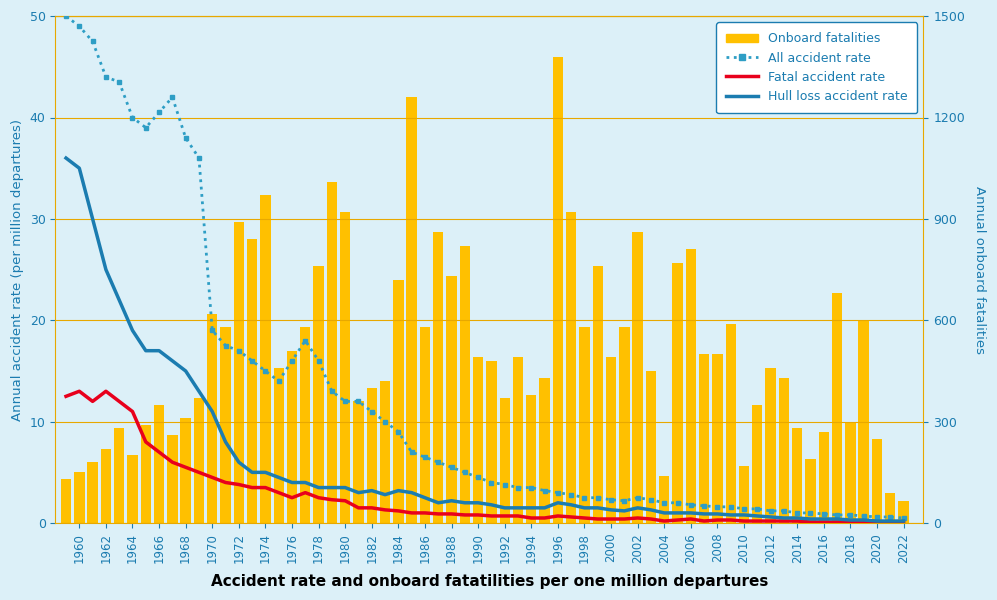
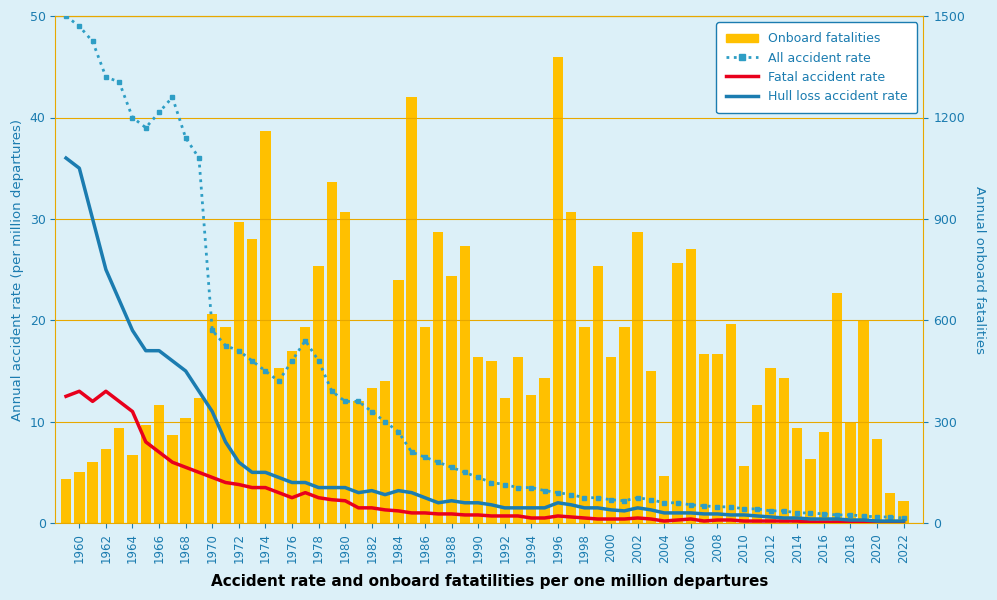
Onboard fatalities/1974: 970 -> 1160
